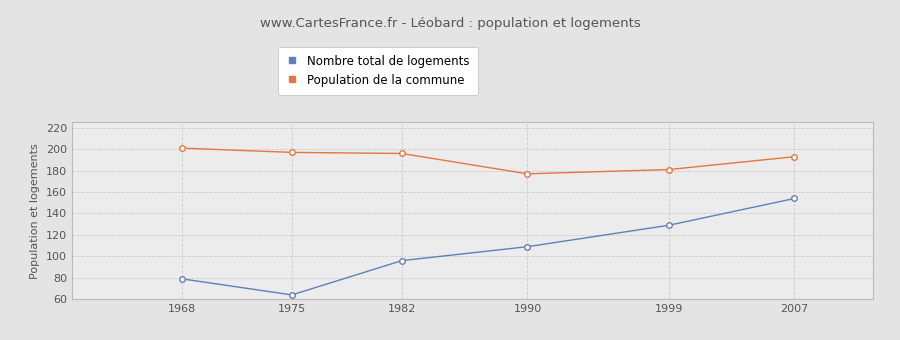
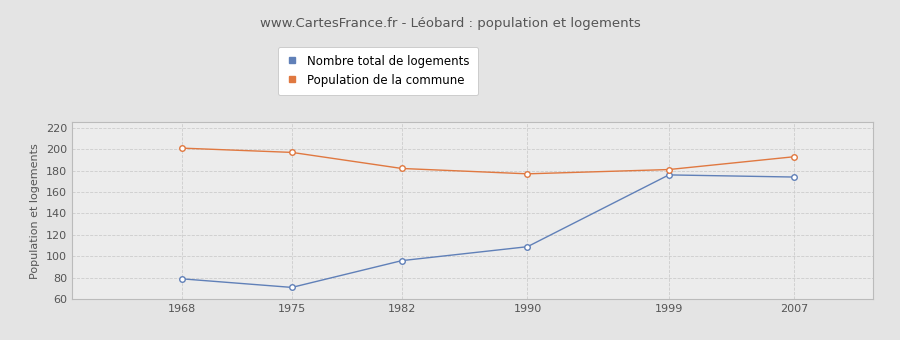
Nombre total de logements/1975: 64 -> 71
Population de la commune/1982: 196 -> 182
Nombre total de logements/1999: 129 -> 176
Nombre total de logements/2007: 154 -> 174
